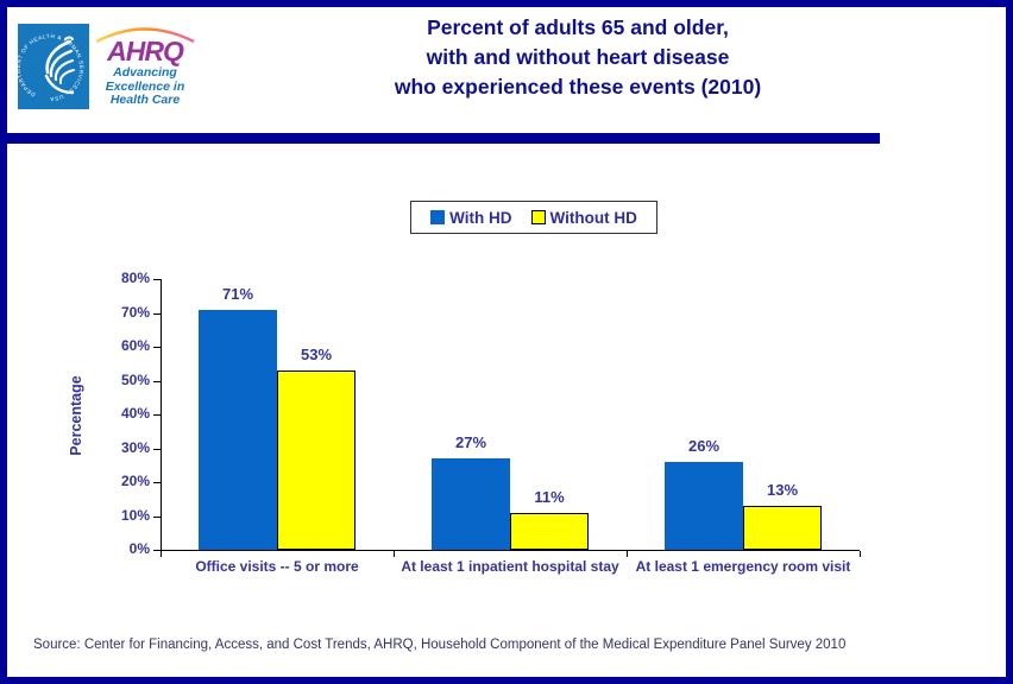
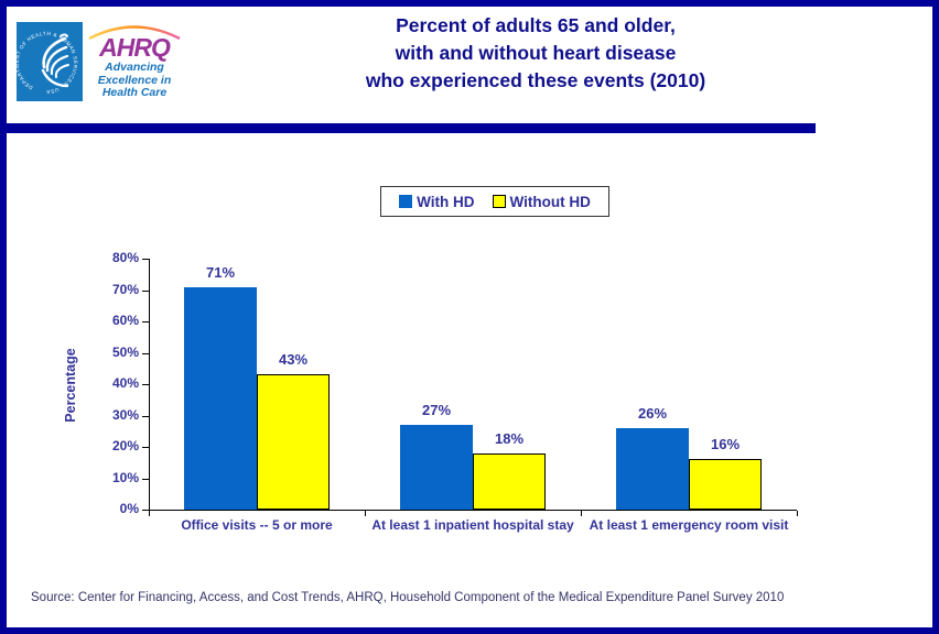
Without HD/Office visits -- 5 or more: 53% -> 43%
Without HD/At least 1 inpatient hospital stay: 11% -> 18%
Without HD/At least 1 emergency room visit: 13% -> 16%
